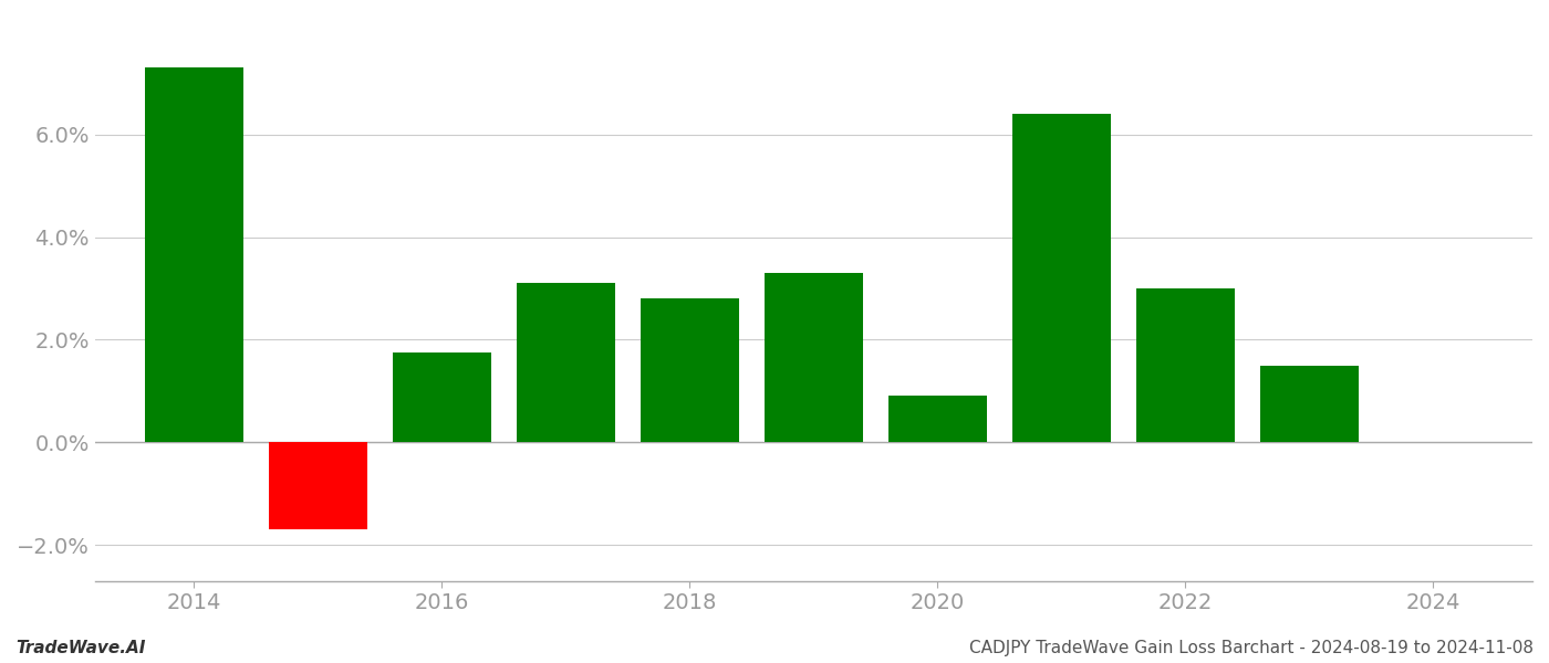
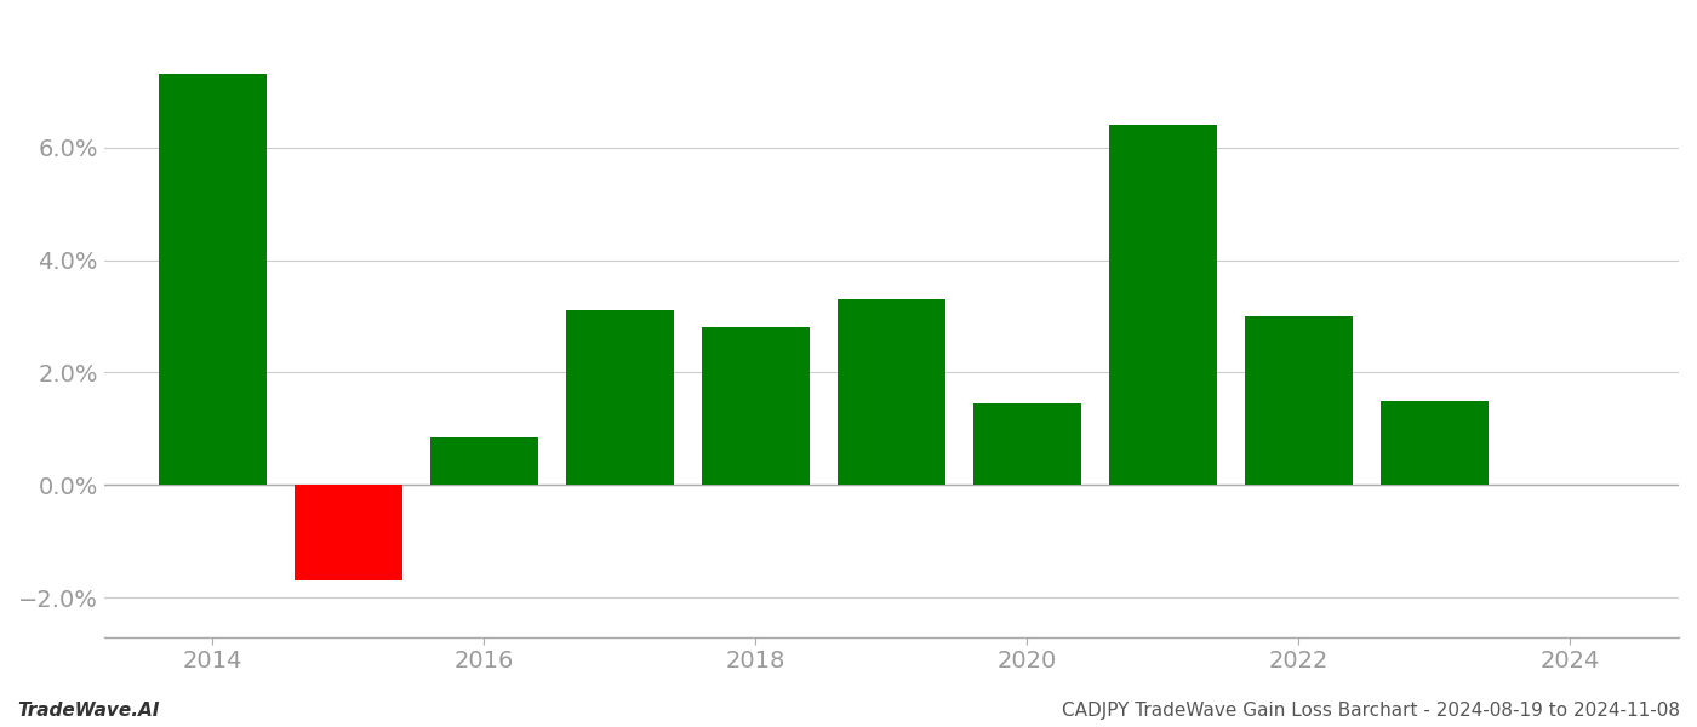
2016: 1.75% -> 0.85%
2020: 0.90% -> 1.45%
